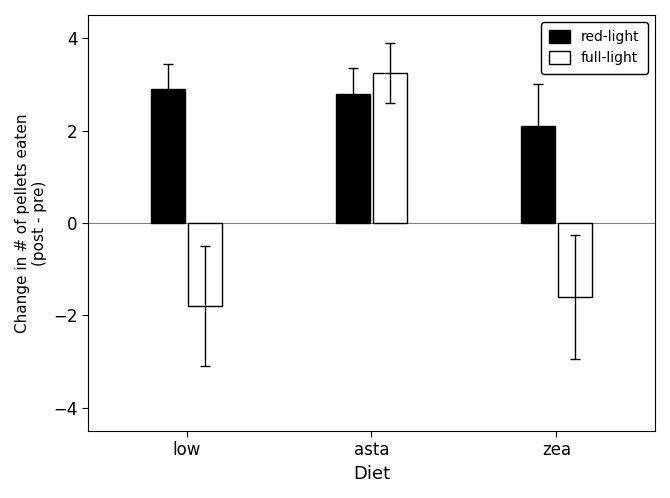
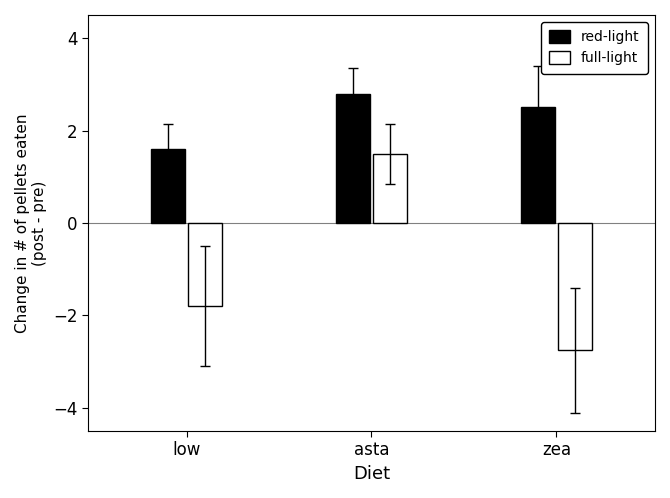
red-light/low: 2.9 -> 1.6
full-light/asta: 3.25 -> 1.50
red-light/zea: 2.1 -> 2.5
full-light/zea: -1.60 -> -2.75
